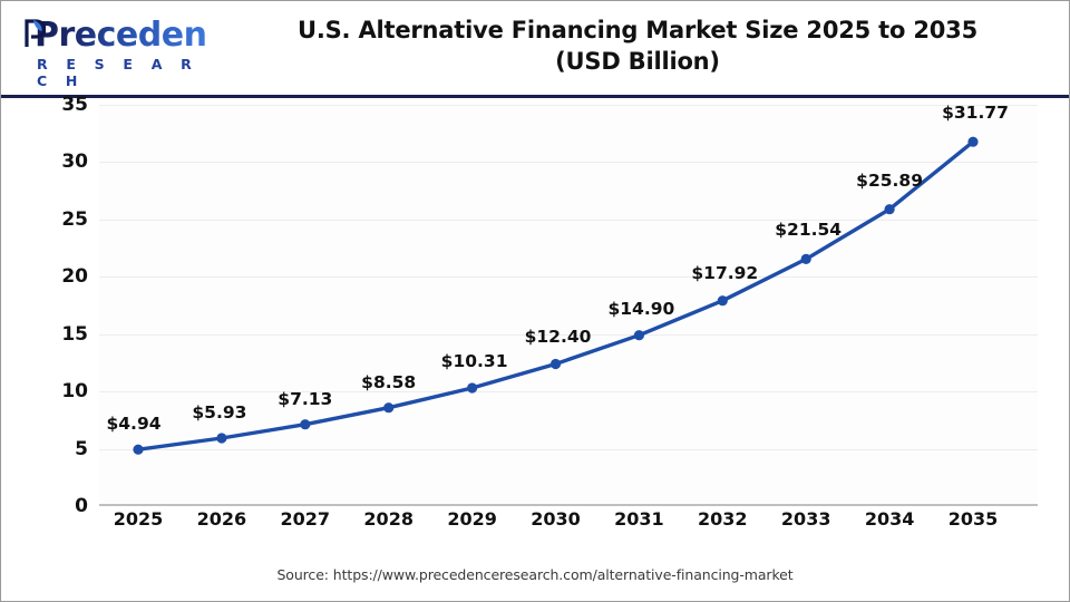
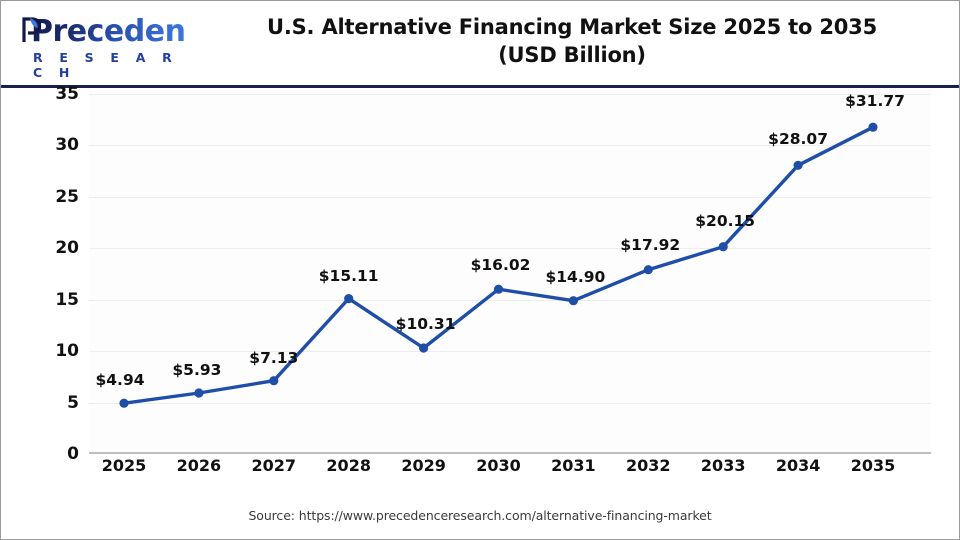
2028: $8.58 -> $15.11
2030: $12.40 -> $16.02
2033: $21.54 -> $20.15
2034: $25.89 -> $28.07
